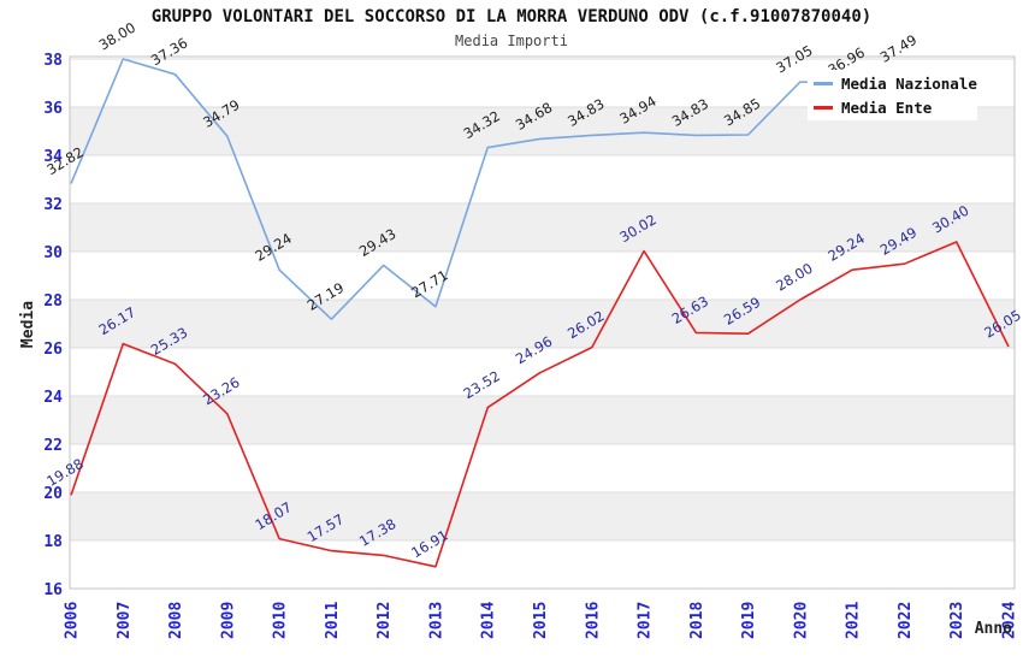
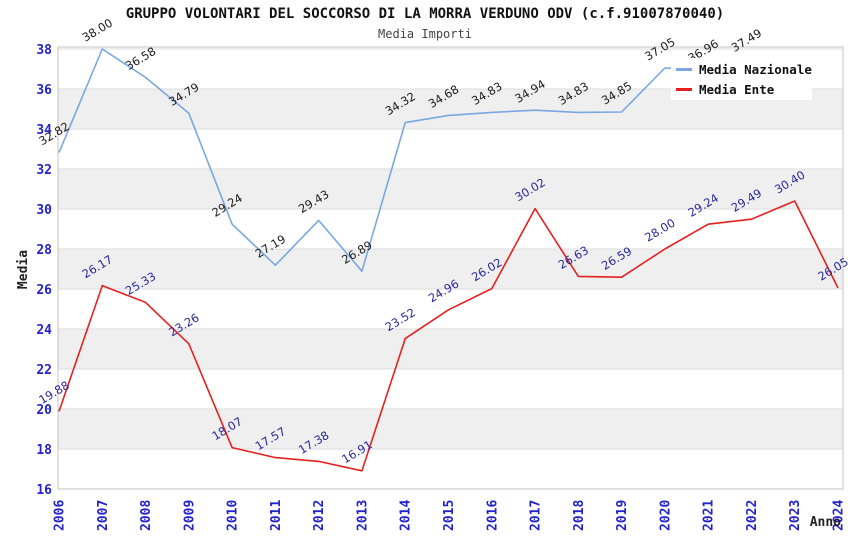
Media Nazionale/2008: 37.36 -> 36.58
Media Nazionale/2013: 27.71 -> 26.89
